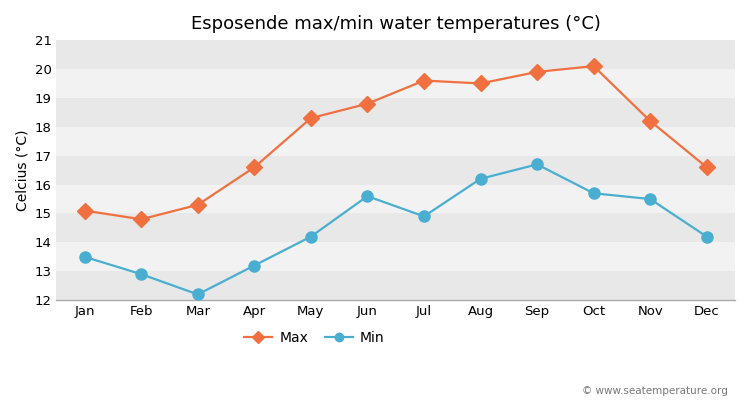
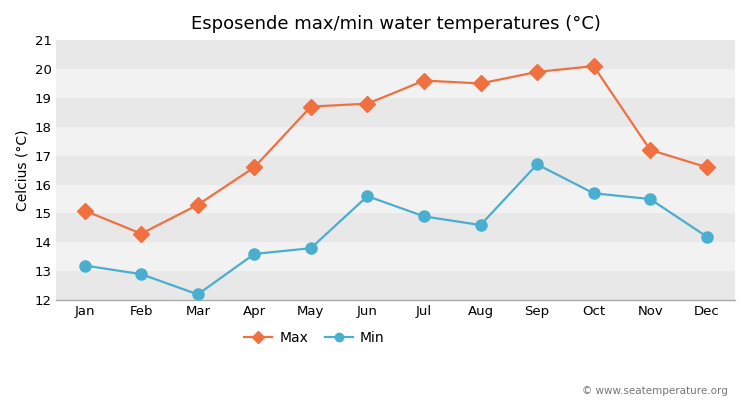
Min/Jan: 13.5 -> 13.2
Max/Feb: 14.8 -> 14.3
Min/Apr: 13.2 -> 13.6
Max/May: 18.3 -> 18.7
Min/May: 14.2 -> 13.8
Min/Aug: 16.2 -> 14.6
Max/Nov: 18.2 -> 17.2
